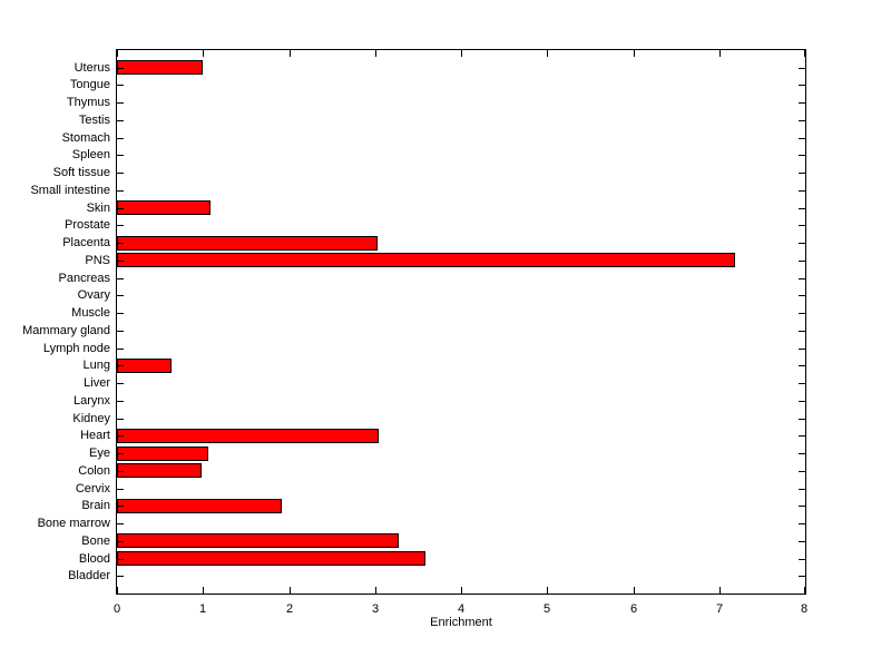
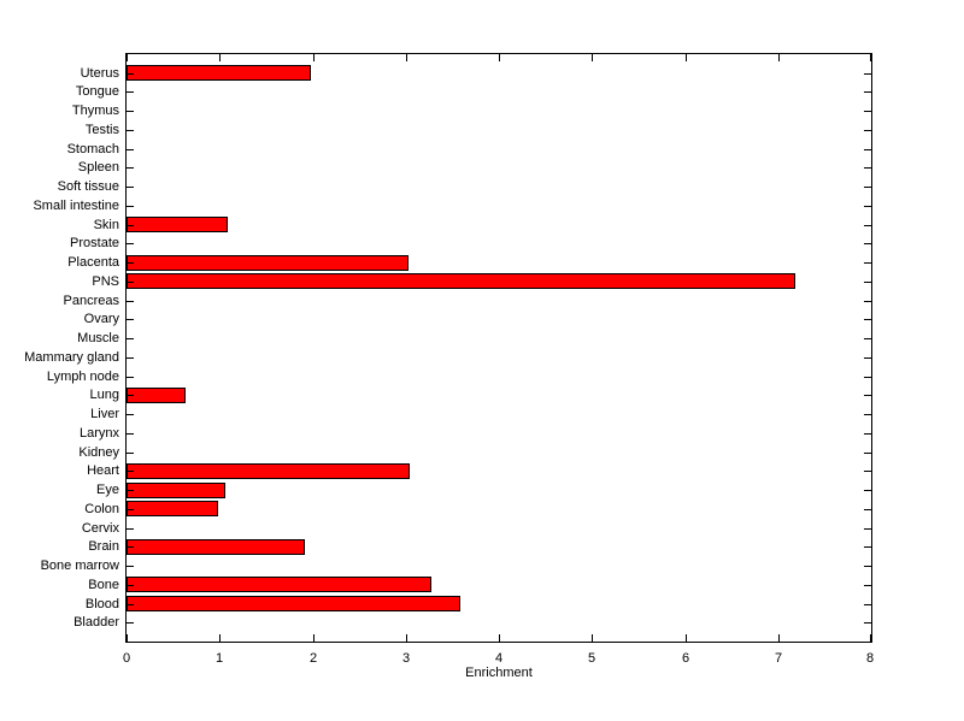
Uterus: 1.0 -> 2.0
